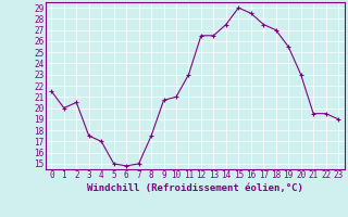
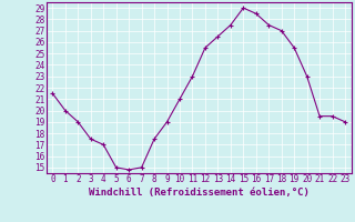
2: 20.5 -> 19.0
9: 20.7 -> 19.0
12: 26.5 -> 25.5
